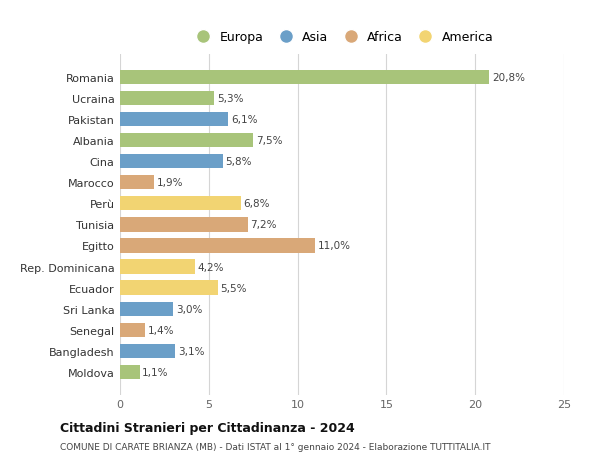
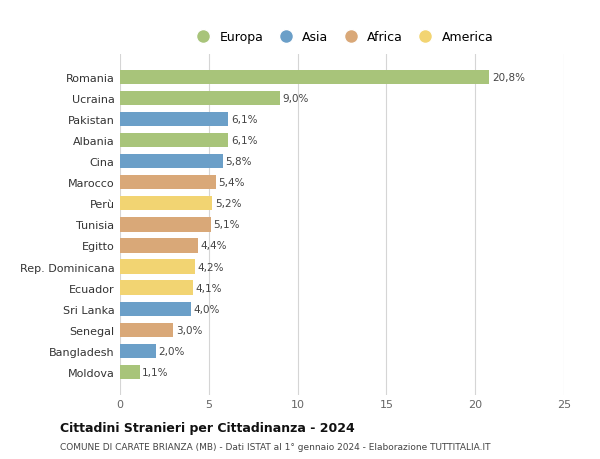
Ucraina: 5,3% -> 9,0%
Albania: 7,5% -> 6,1%
Marocco: 1,9% -> 5,4%
Perù: 6,8% -> 5,2%
Tunisia: 7,2% -> 5,1%
Egitto: 11,0% -> 4,4%
Ecuador: 5,5% -> 4,1%
Sri Lanka: 3,0% -> 4,0%
Senegal: 1,4% -> 3,0%
Bangladesh: 3,1% -> 2,0%
